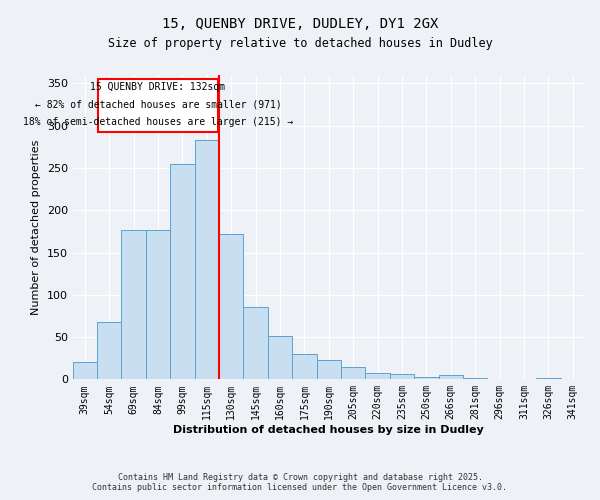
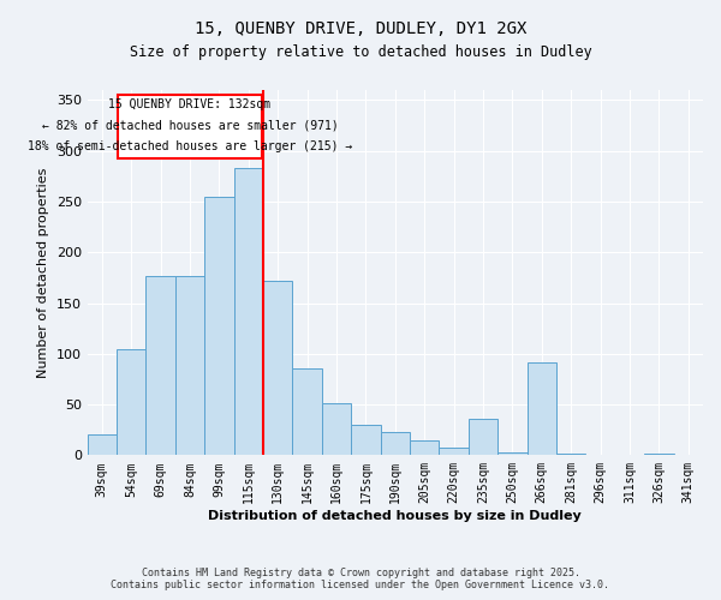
54sqm: 68 -> 104
235sqm: 6 -> 36
266sqm: 5 -> 92
